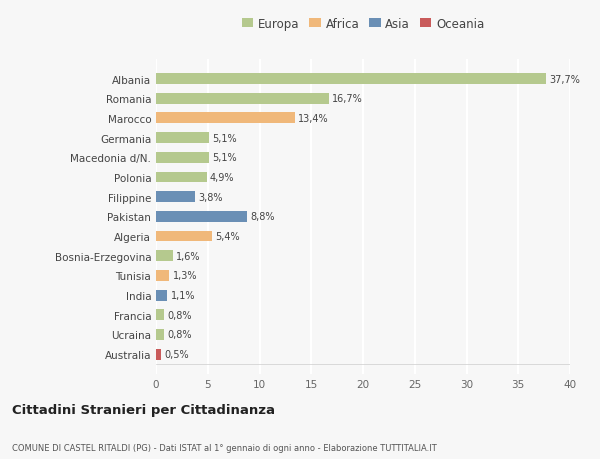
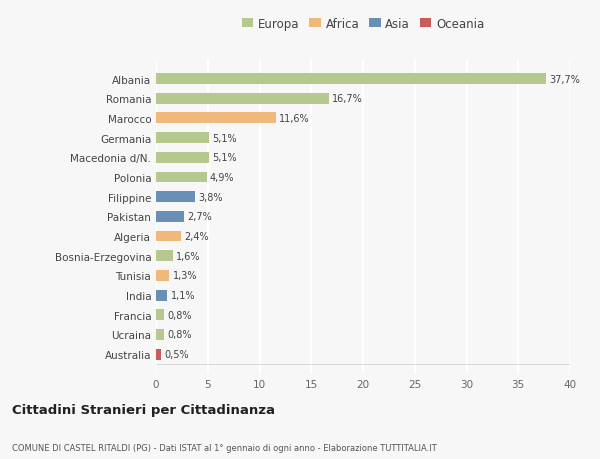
Marocco: 13,4% -> 11,6%
Pakistan: 8,8% -> 2,7%
Algeria: 5,4% -> 2,4%
